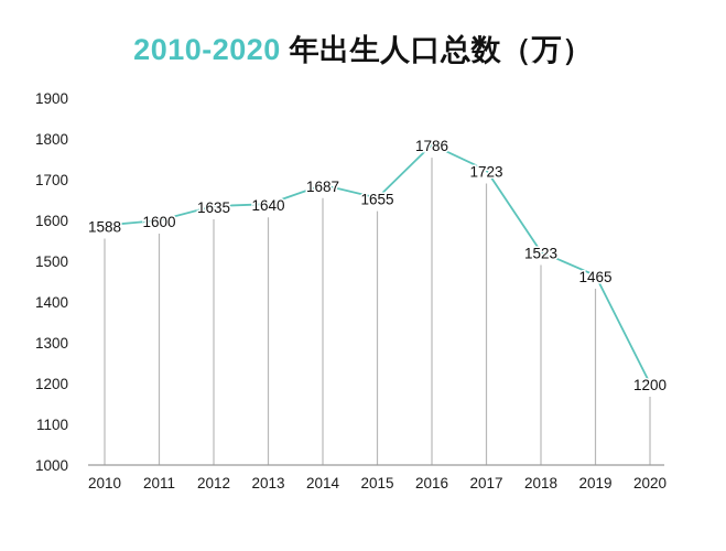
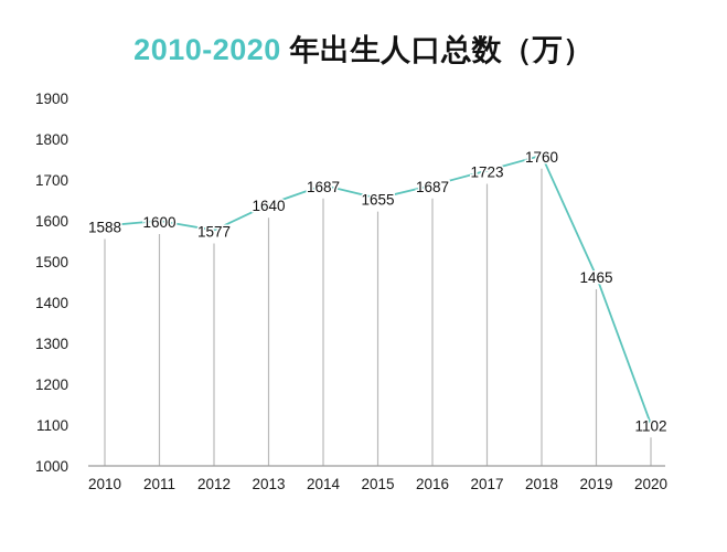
2012: 1635 -> 1577
2016: 1786 -> 1687
2018: 1523 -> 1760
2020: 1200 -> 1102
